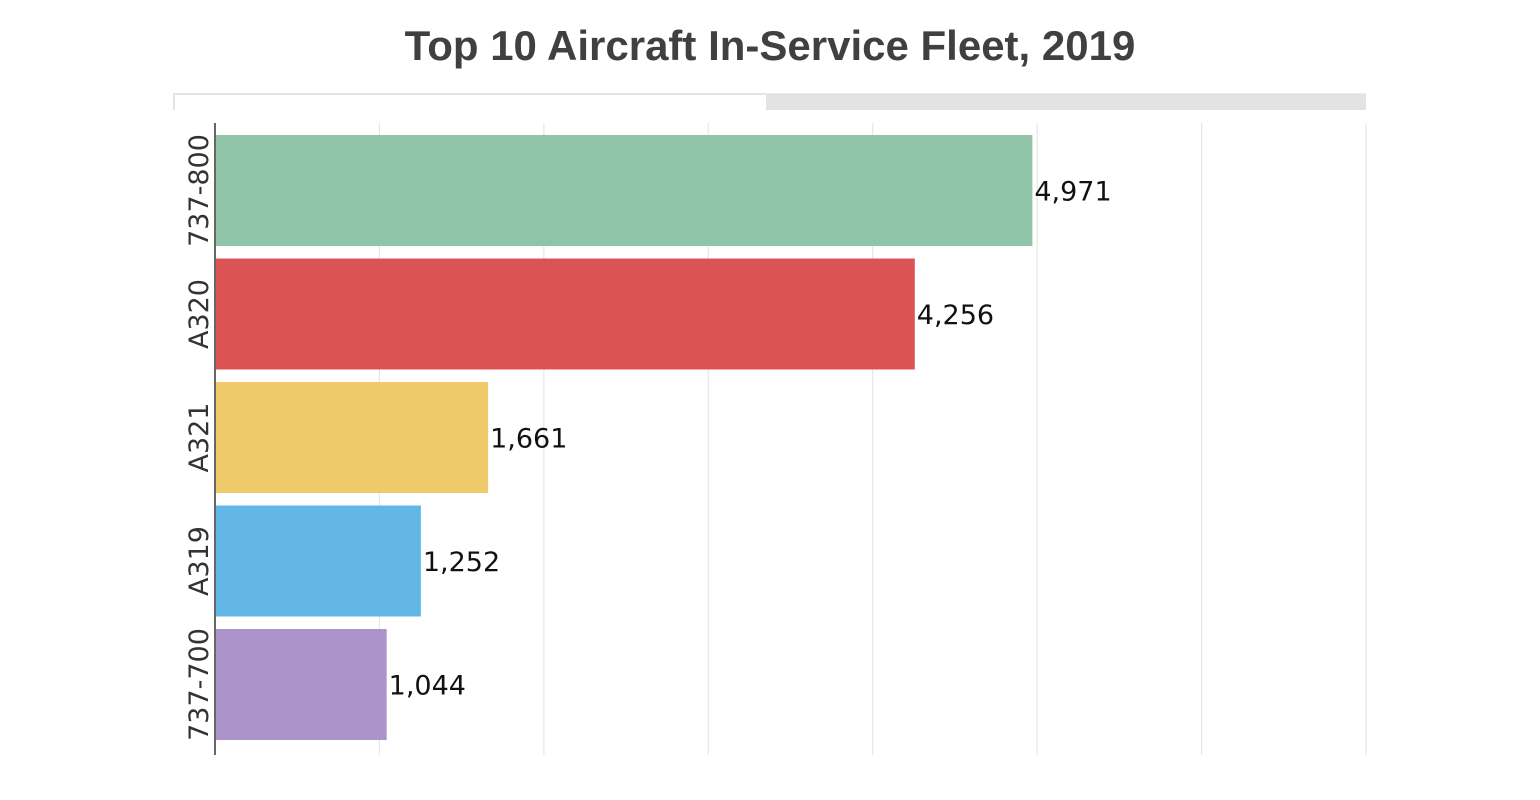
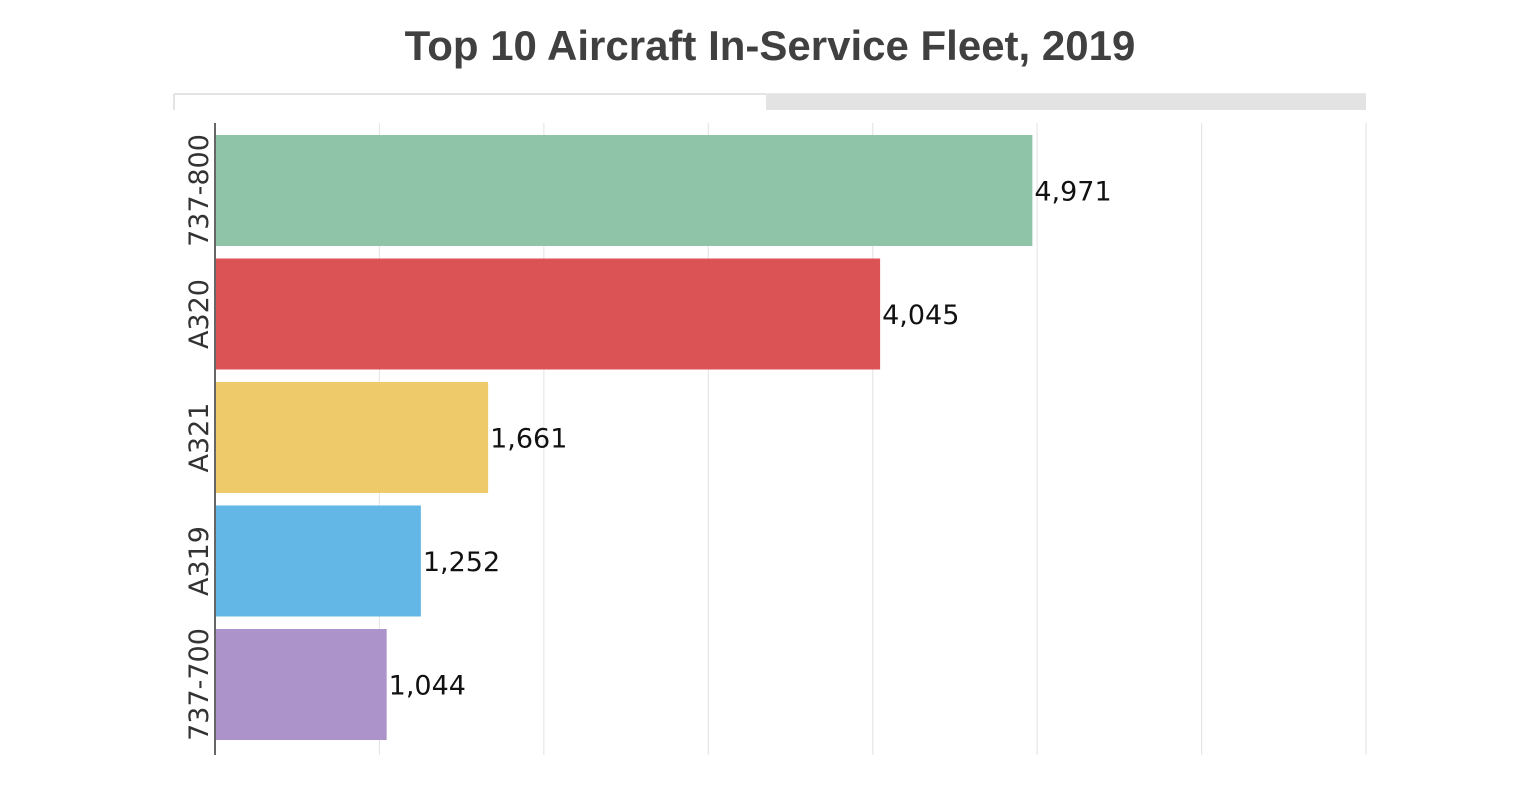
A320: 4,256 -> 4,045
